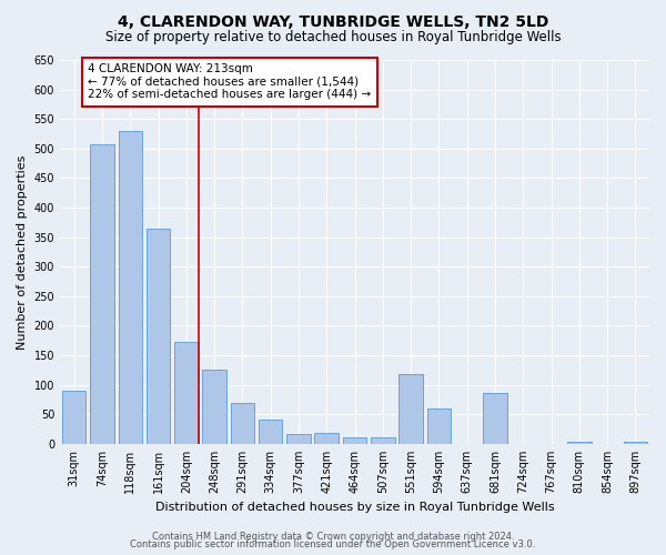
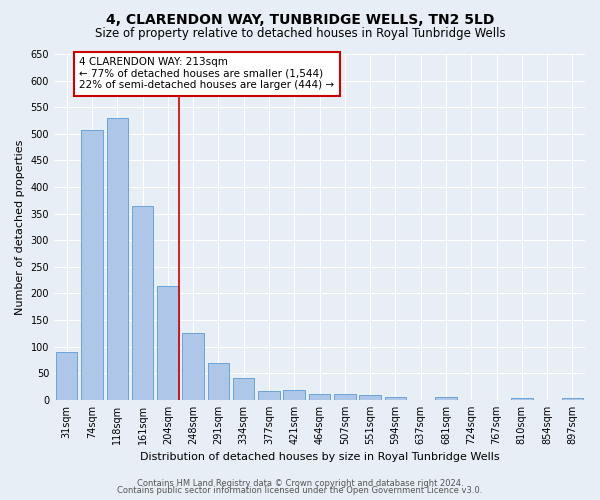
204sqm: 172 -> 215
551sqm: 118 -> 9
594sqm: 60 -> 5
681sqm: 86 -> 5
